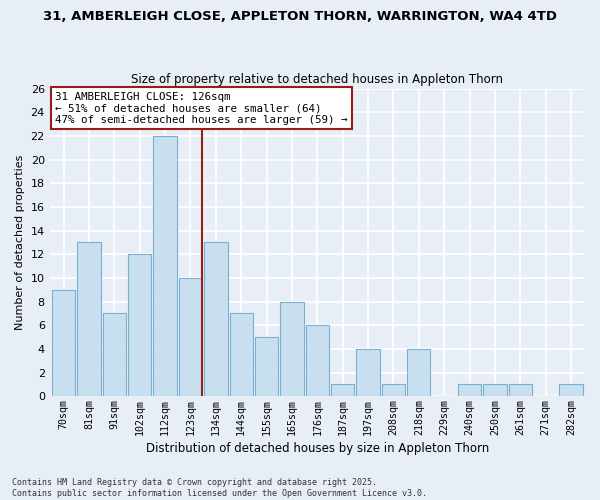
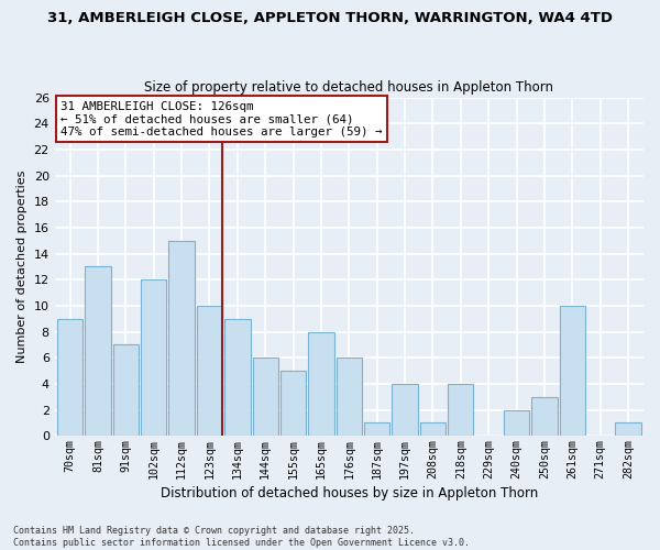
112sqm: 22 -> 15
134sqm: 13 -> 9
144sqm: 7 -> 6
240sqm: 1 -> 2
250sqm: 1 -> 3
261sqm: 1 -> 10
